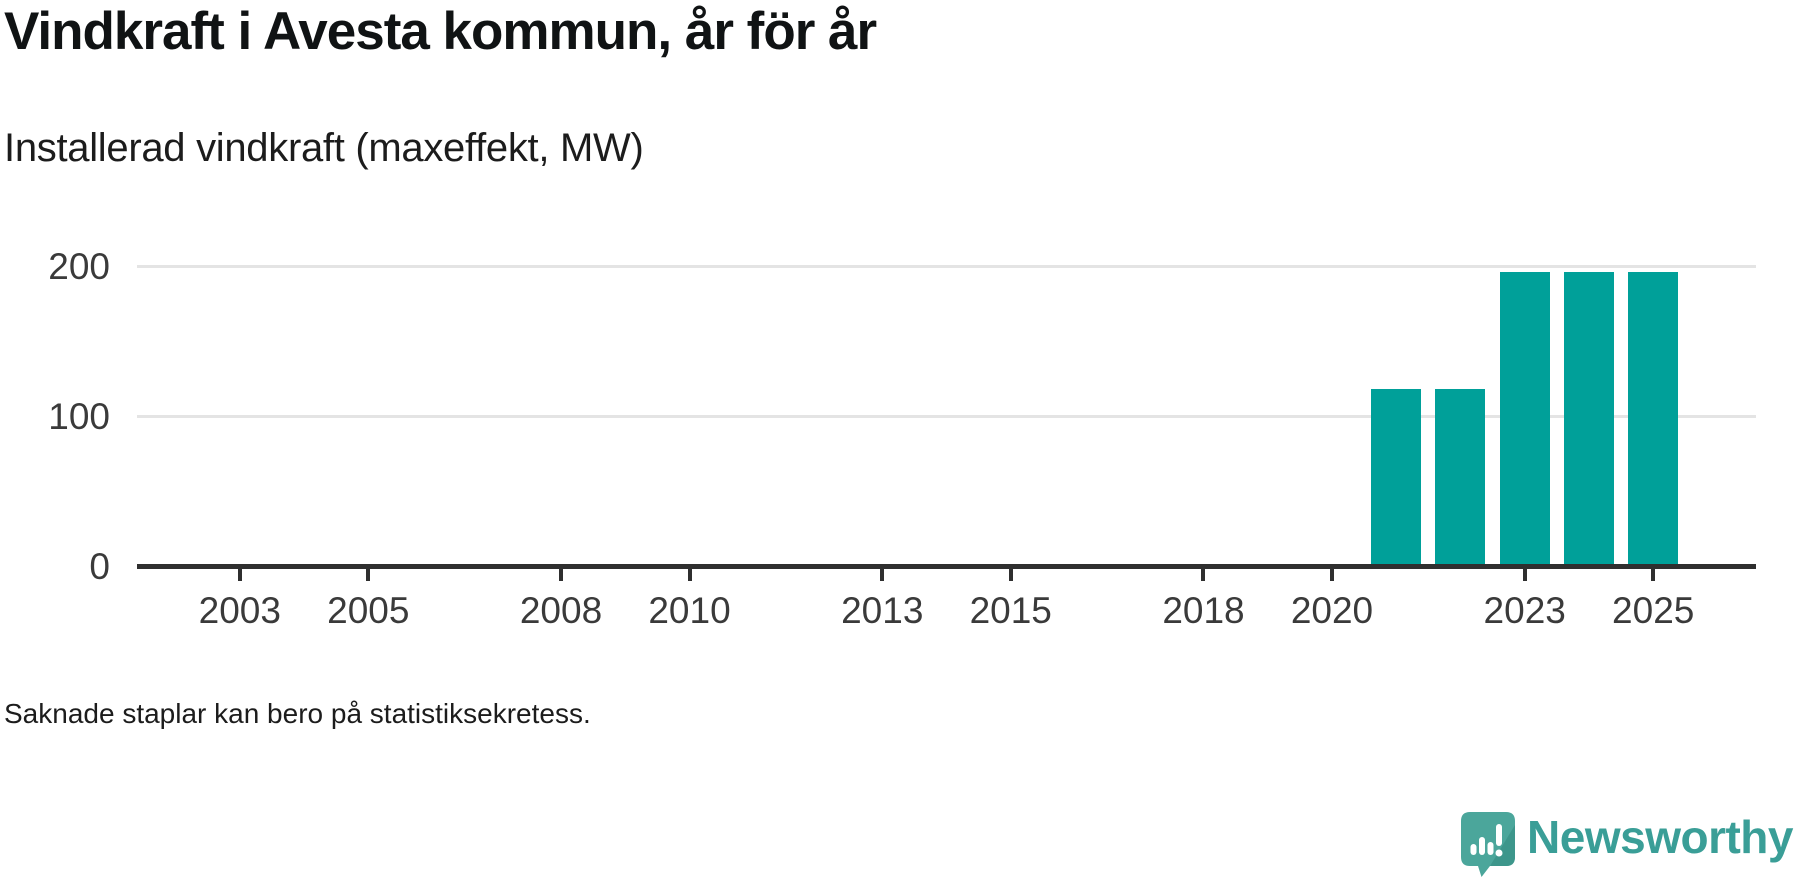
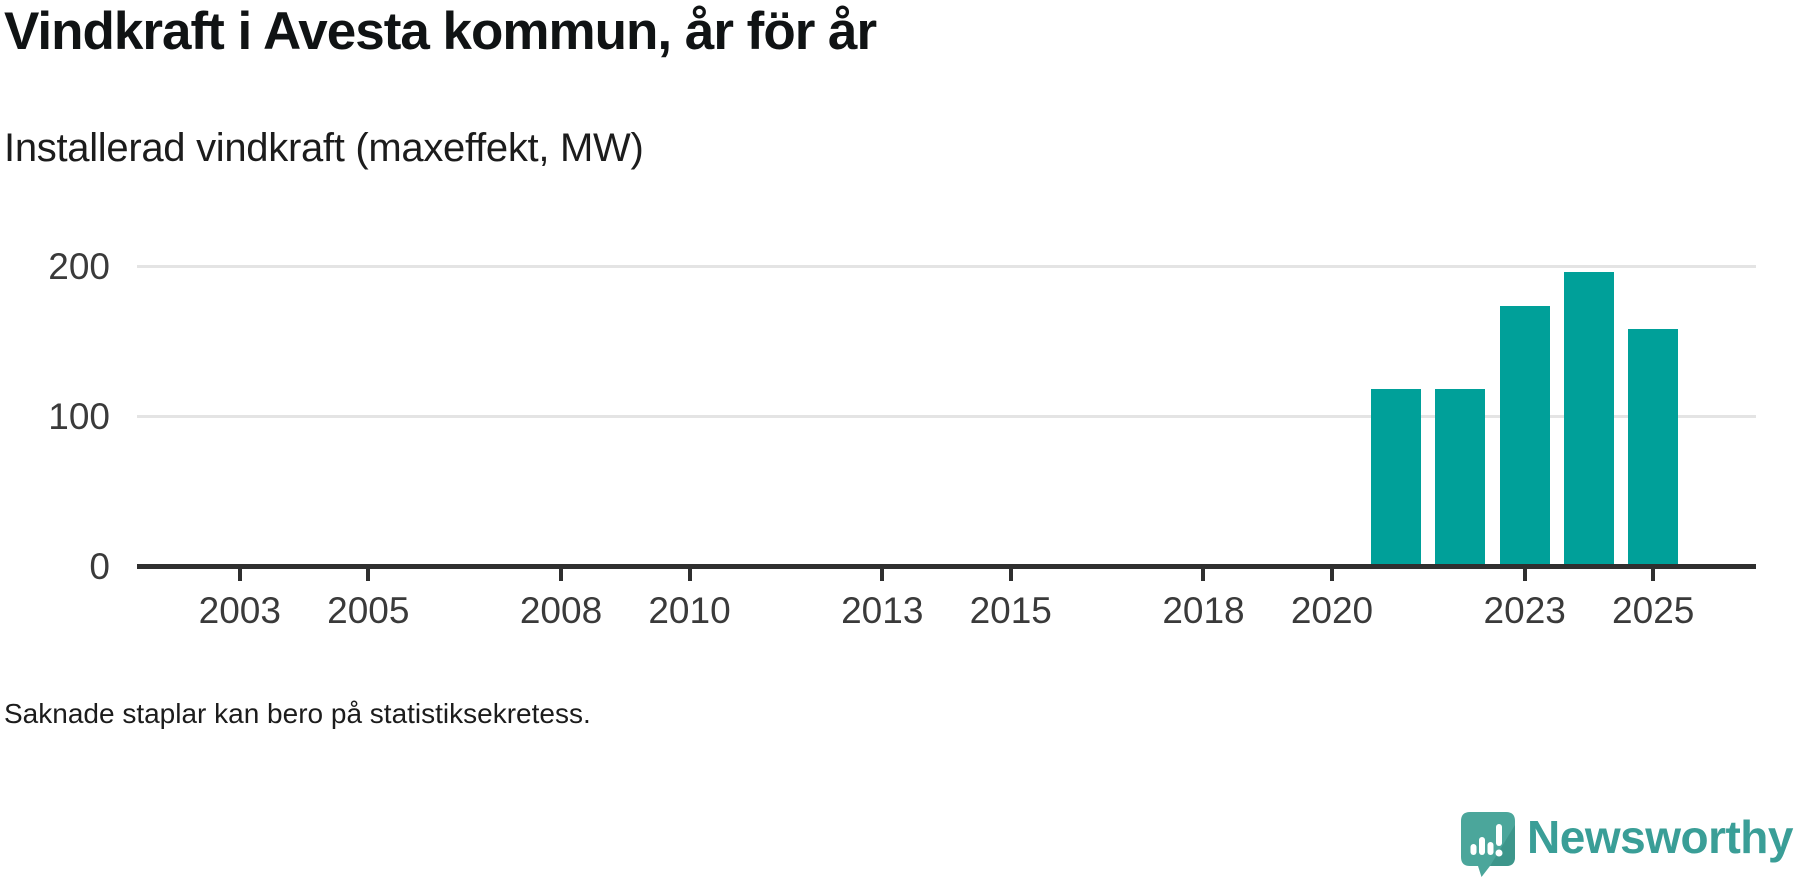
2023: 195 -> 172
2025: 195 -> 157
